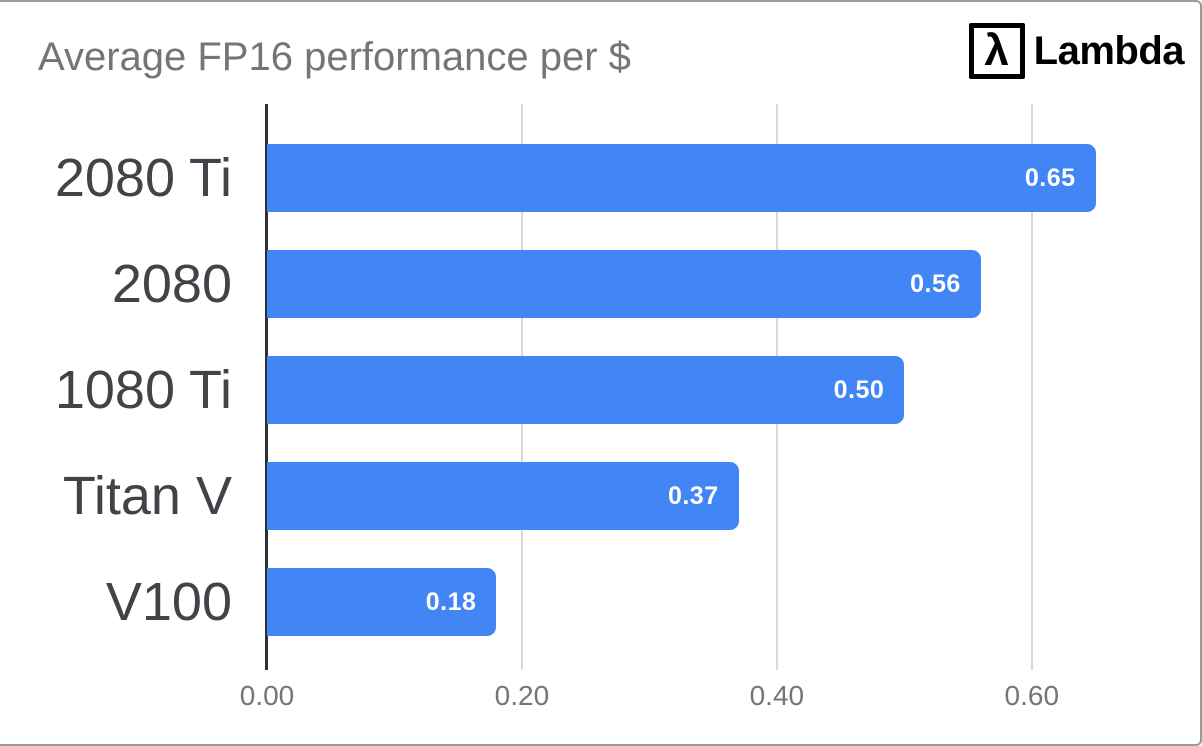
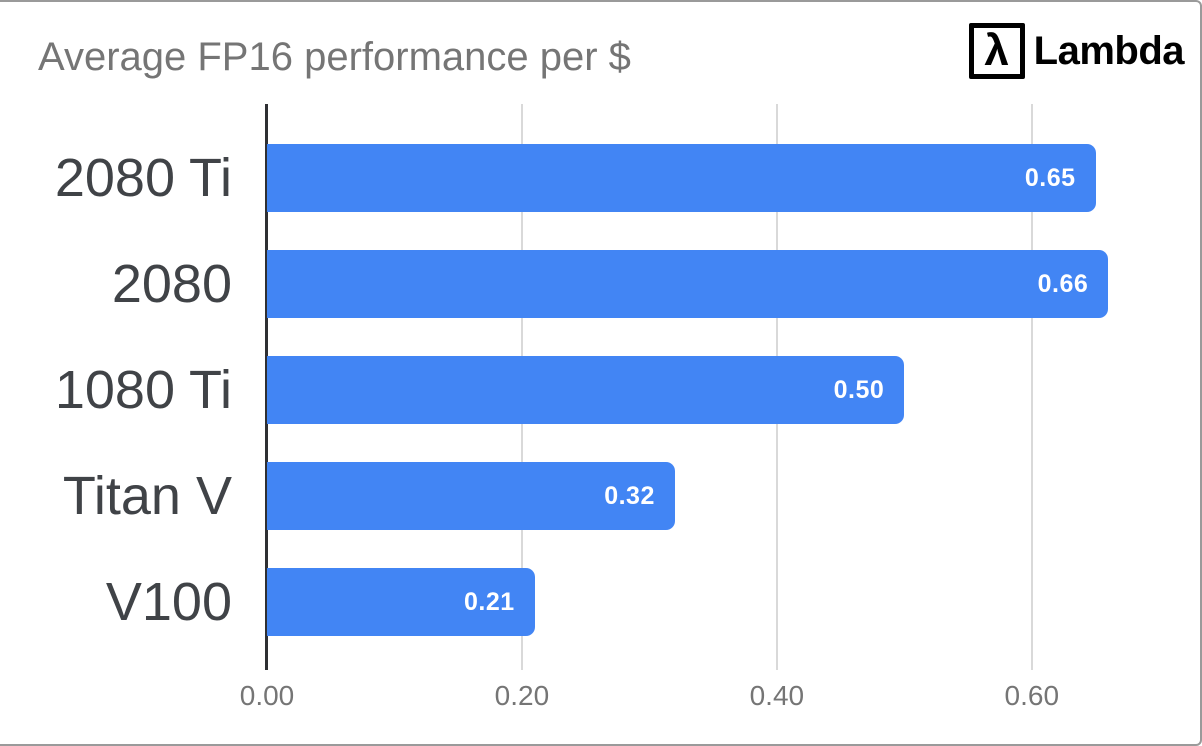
2080: 0.56 -> 0.66
Titan V: 0.37 -> 0.32
V100: 0.18 -> 0.21
